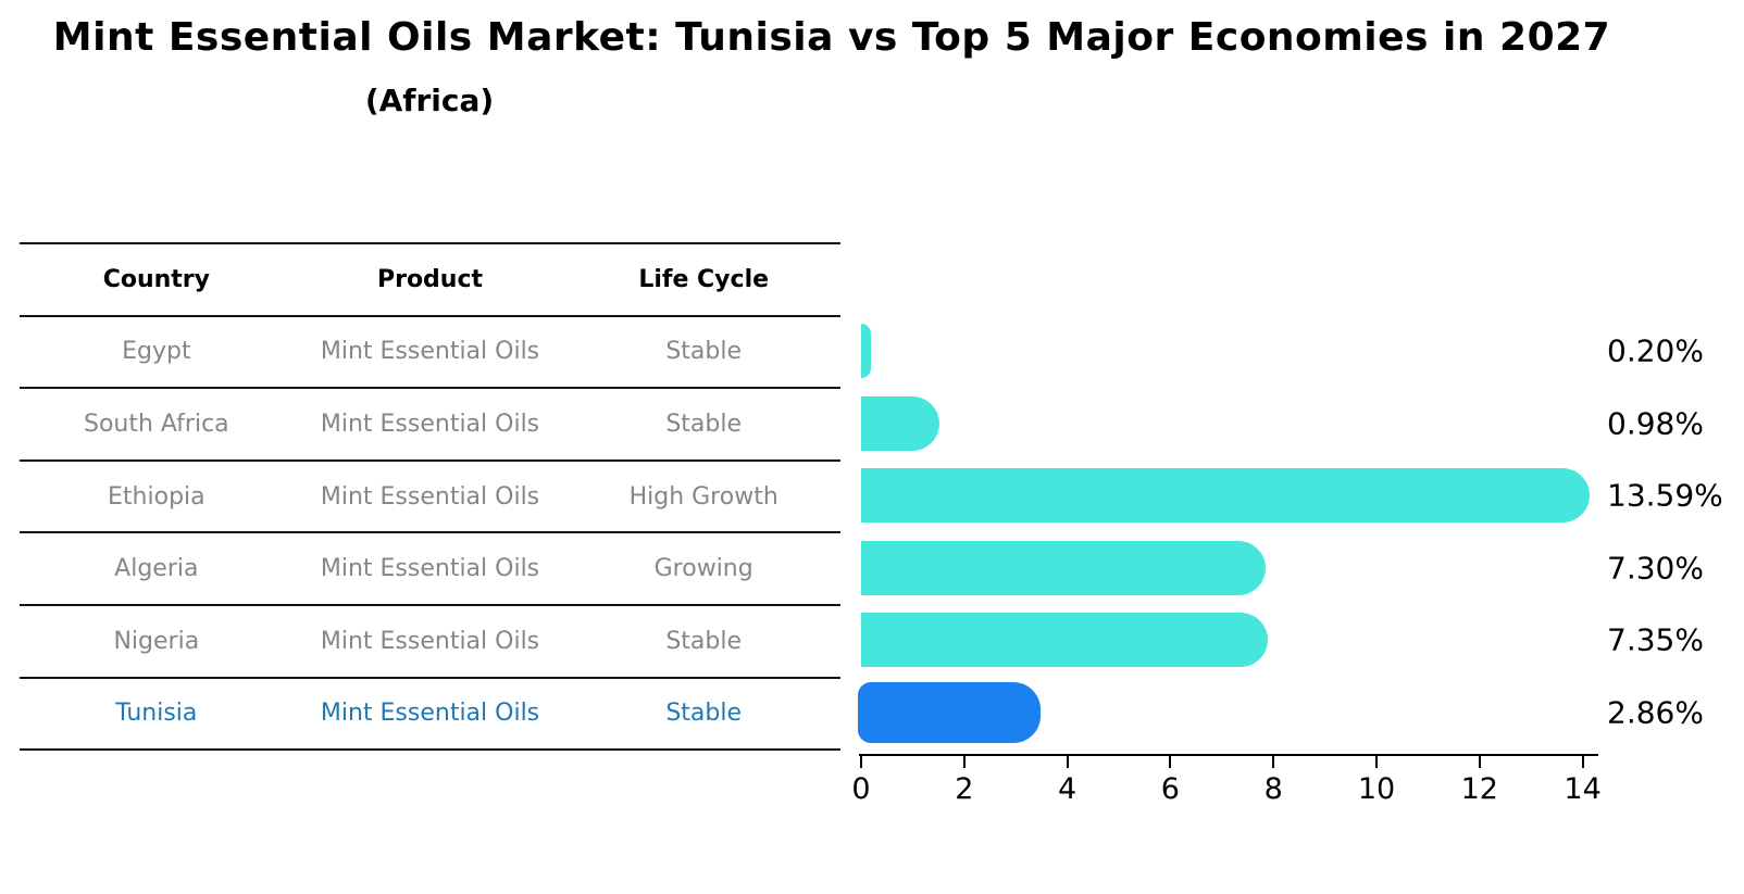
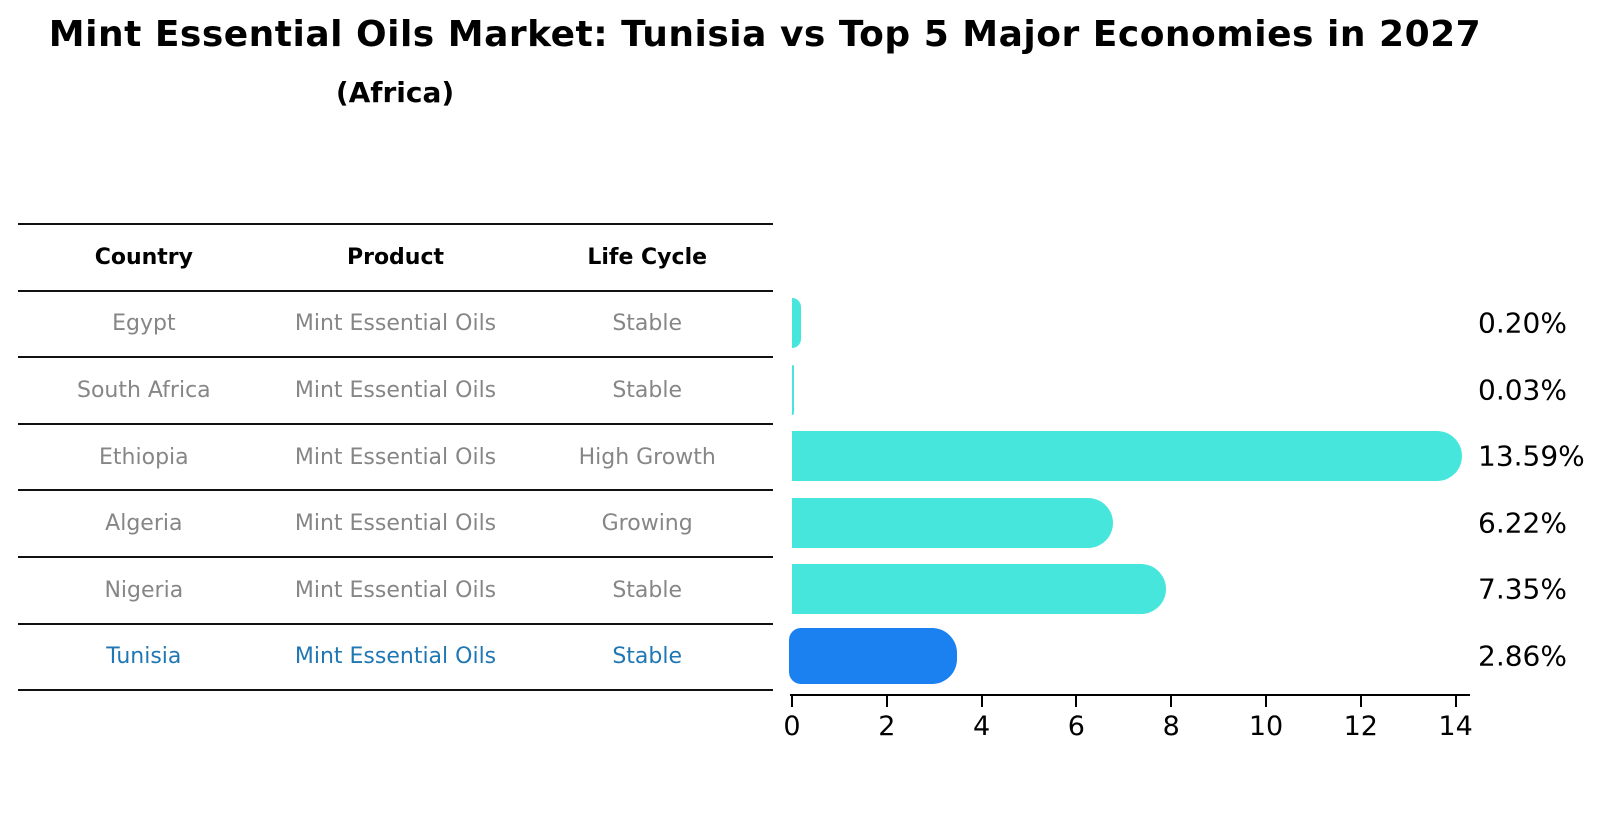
South Africa: 0.98% -> 0.03%
Algeria: 7.30% -> 6.22%
